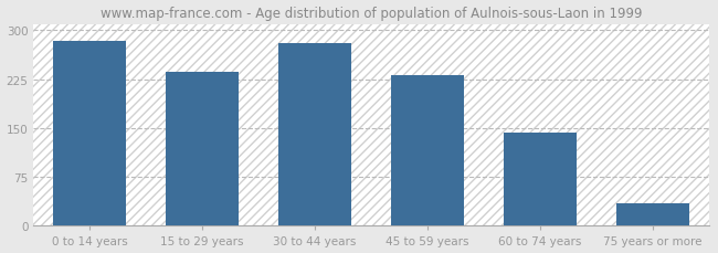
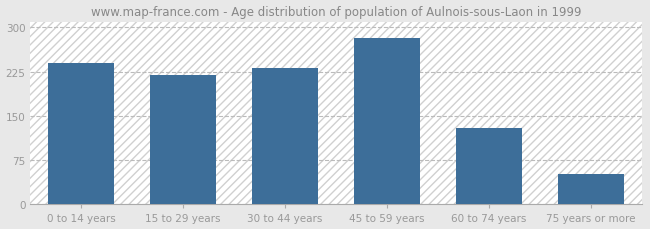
0 to 14 years: 283 -> 240
15 to 29 years: 237 -> 220
30 to 44 years: 280 -> 232
45 to 59 years: 232 -> 282
60 to 74 years: 143 -> 130
75 years or more: 35 -> 52
